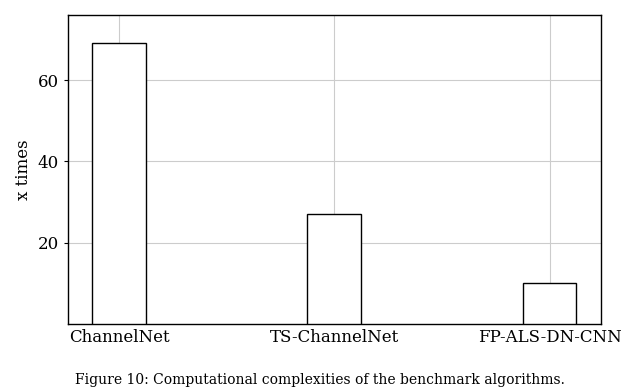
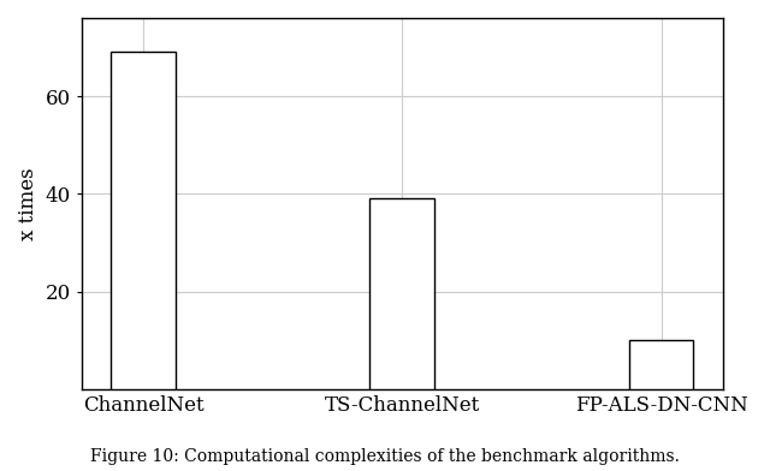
TS-ChannelNet: 27 -> 39
